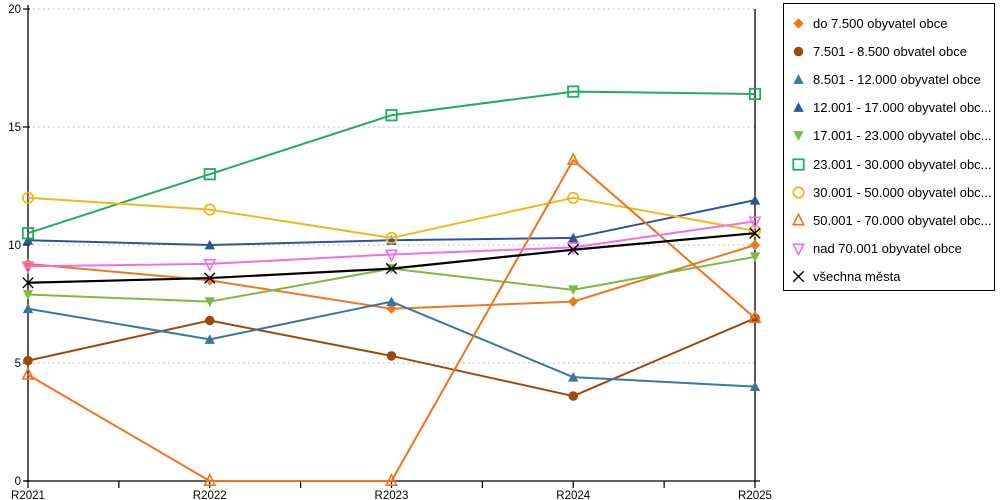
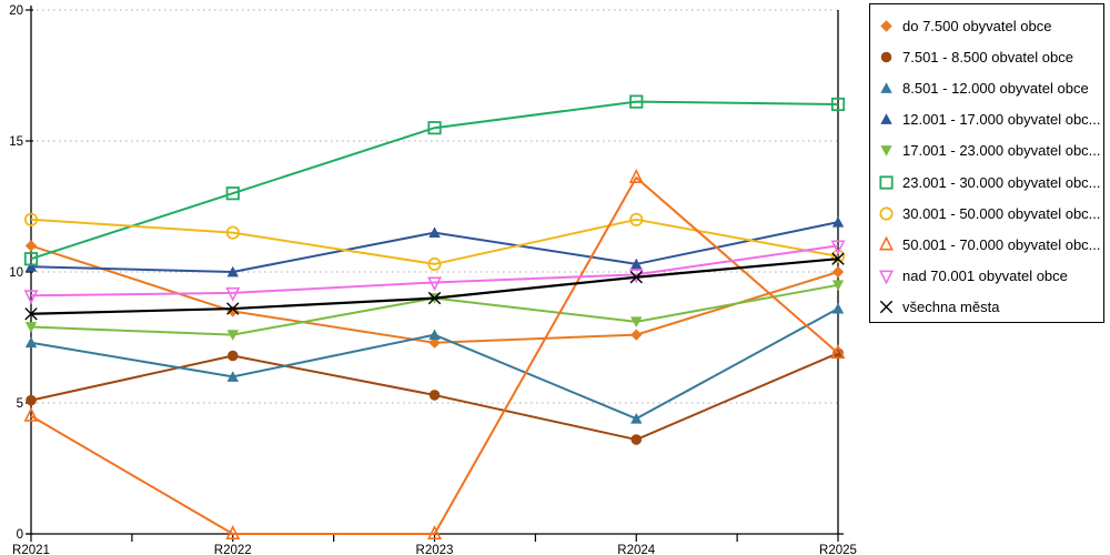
do 7.500 obyvatel obce/R2021: 9.2 -> 11.0
12.001 - 17.000 obyvatel obc.../R2023: 10.2 -> 11.5
8.501 - 12.000 obyvatel obce/R2025: 4.0 -> 8.6
